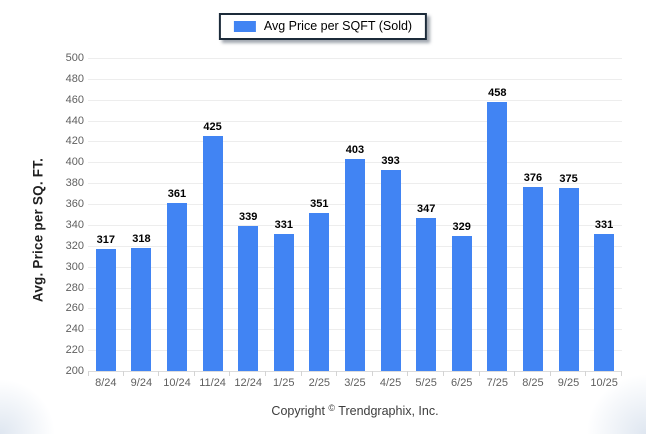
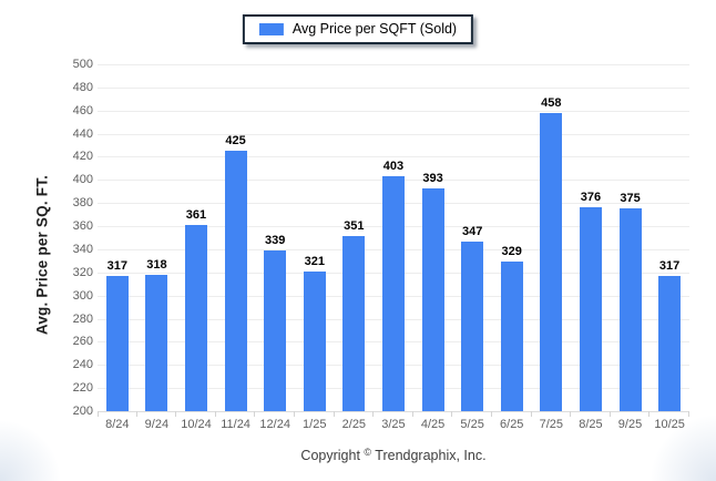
1/25: 331 -> 321
10/25: 331 -> 317
